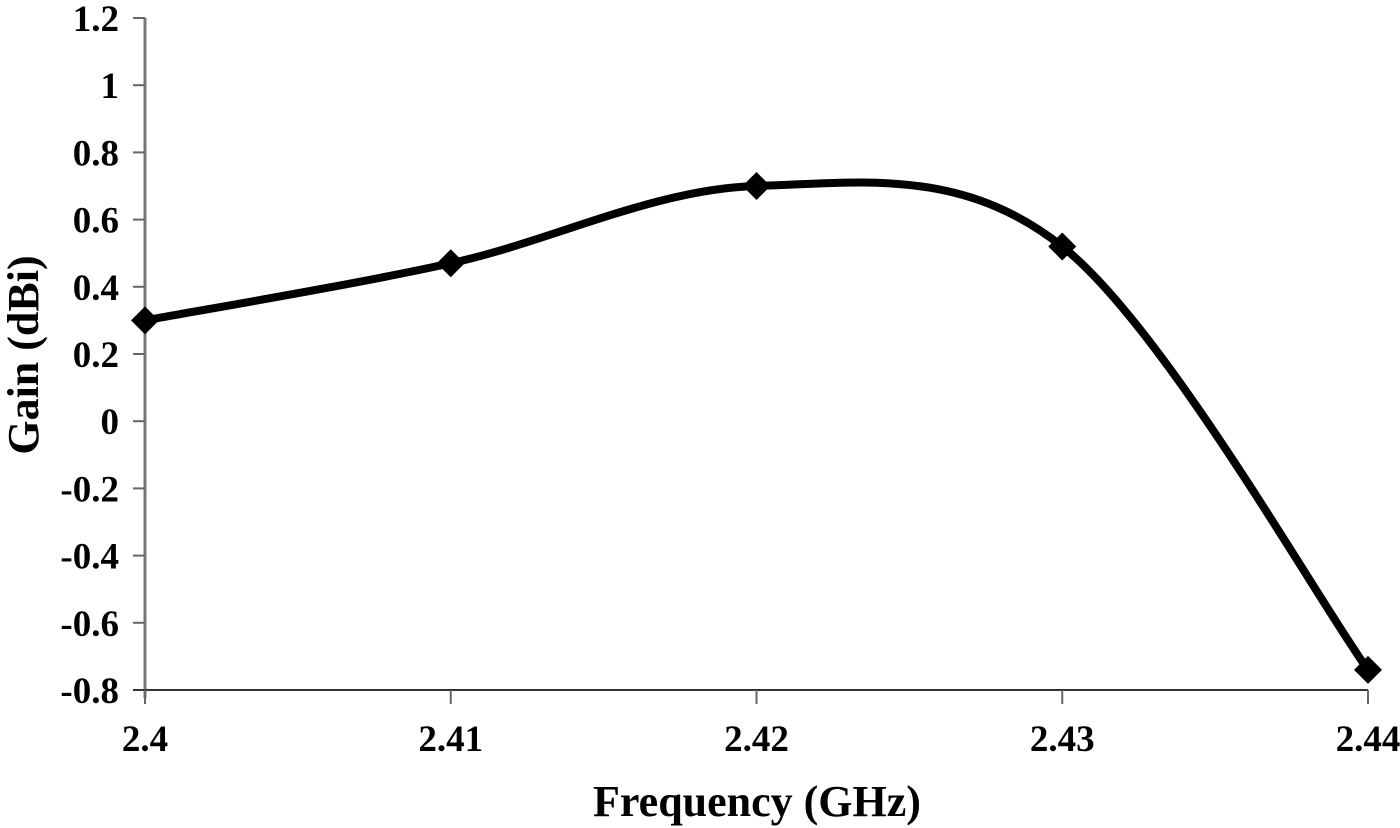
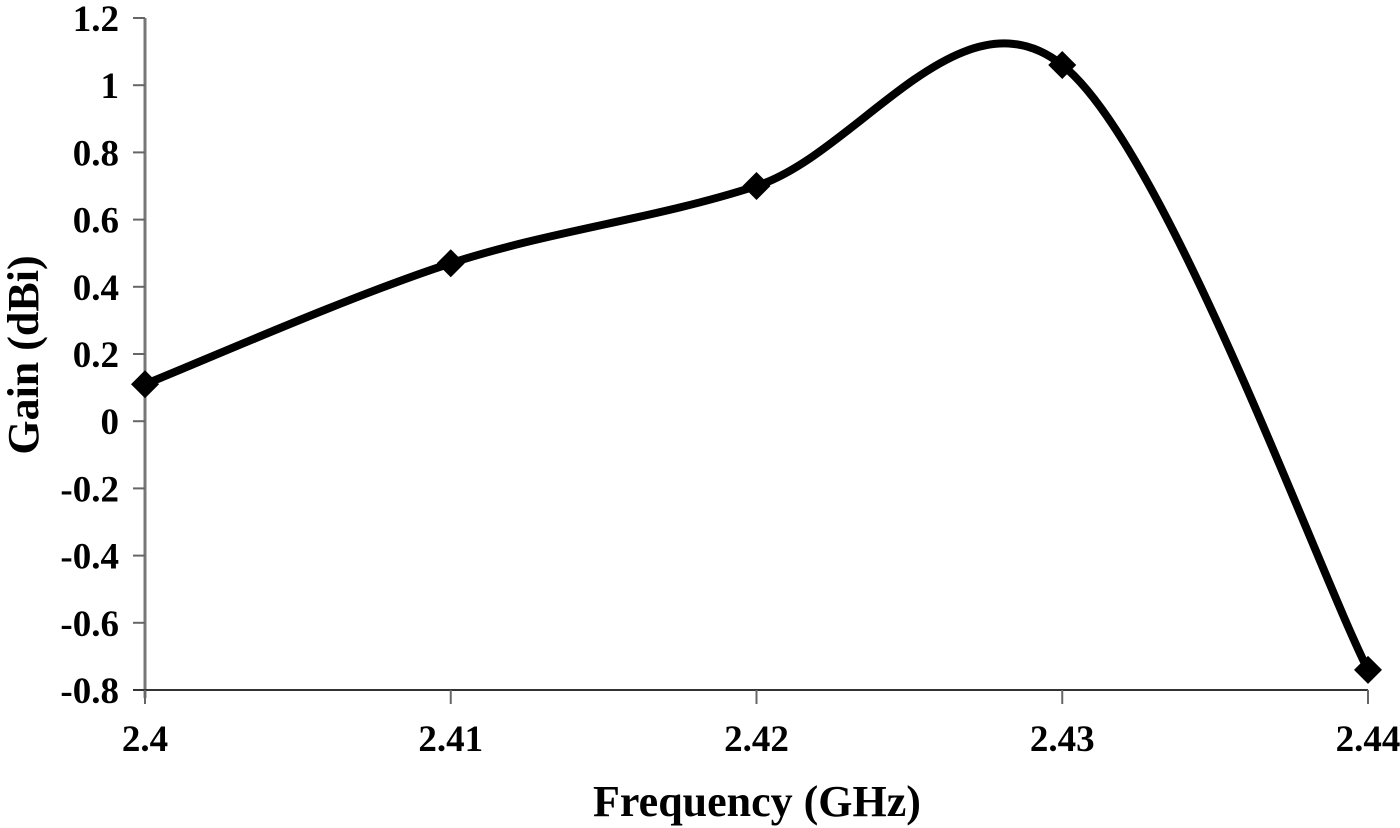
2.4: 0.30 -> 0.11
2.43: 0.52 -> 1.06
